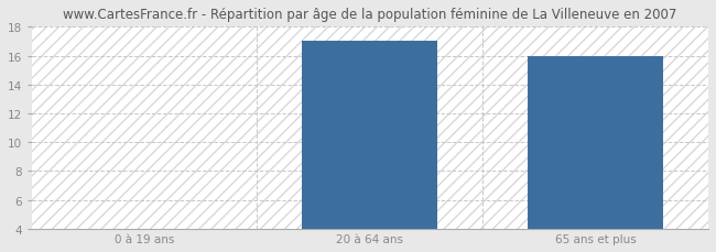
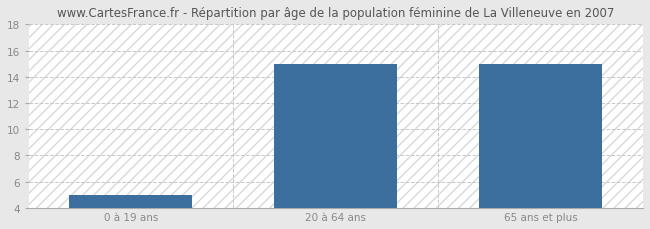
0 à 19 ans: 4 -> 5
20 à 64 ans: 17 -> 15
65 ans et plus: 16 -> 15
